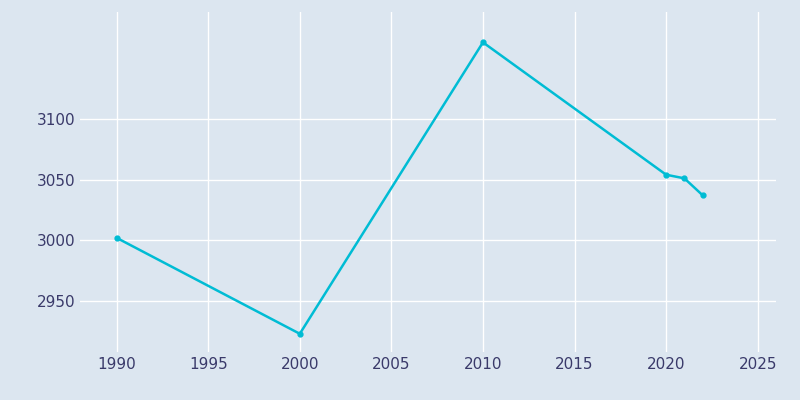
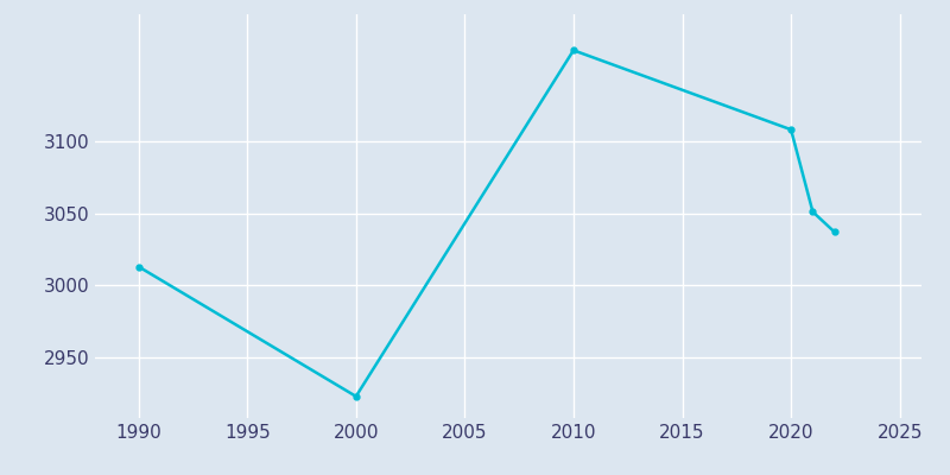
1990: 3002 -> 3013
2020: 3054 -> 3108
